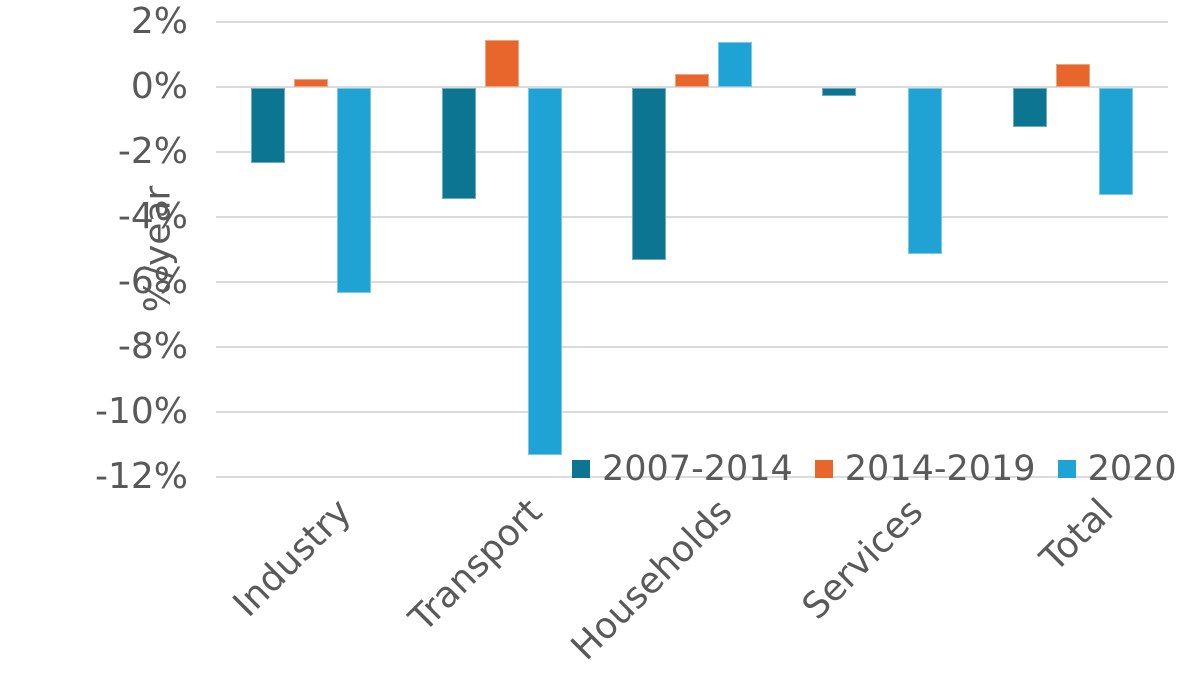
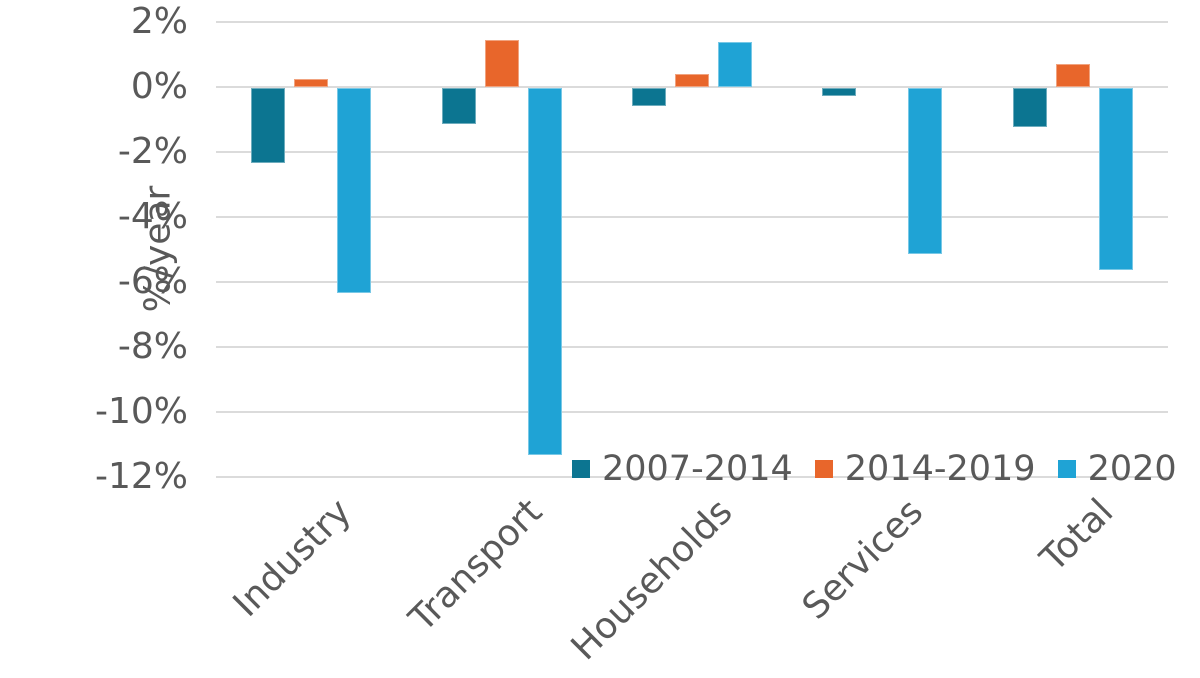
2007-2014/Transport: -3.4% -> -1.1%
2007-2014/Households: -5.3% -> -0.6%
2020/Total: -3.3% -> -5.6%
